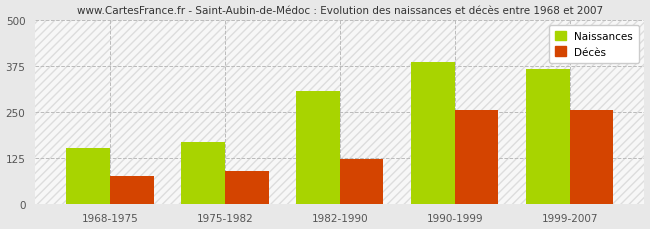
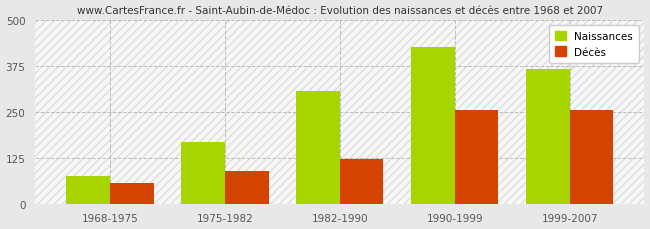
Naissances/1968-1975: 150 -> 75
Décès/1968-1975: 75 -> 55
Naissances/1990-1999: 385 -> 425
